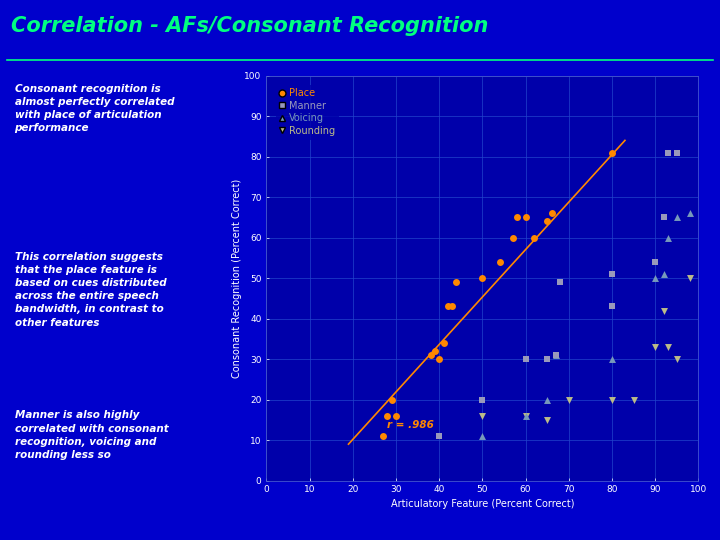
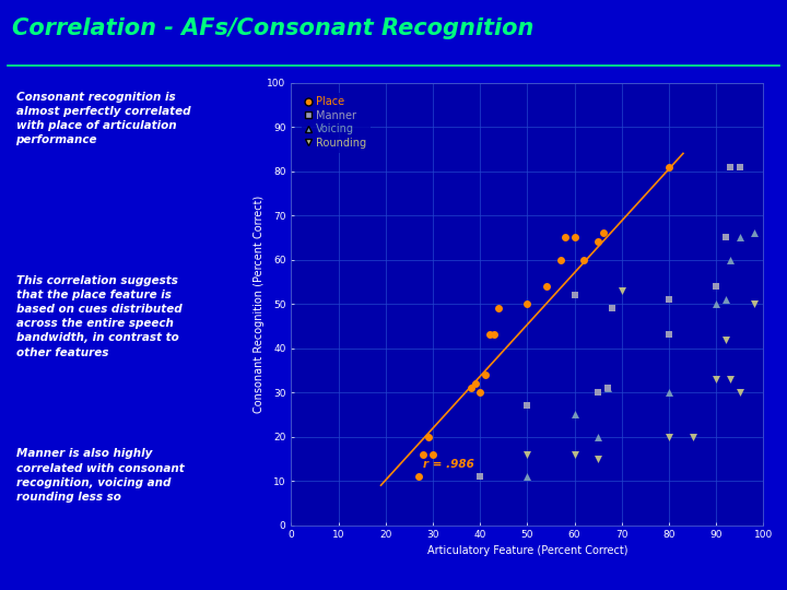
Manner/50: 20 -> 27
Manner/60: 30 -> 52
Voicing/60: 16 -> 25
Rounding/70: 20 -> 53
